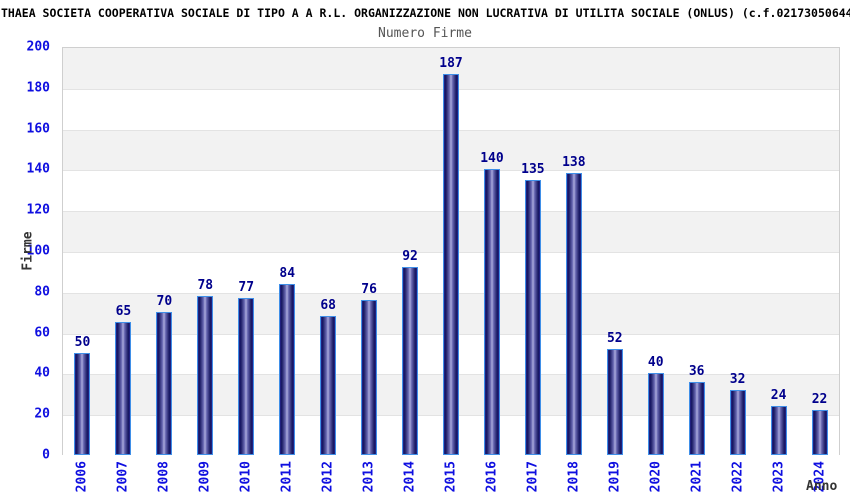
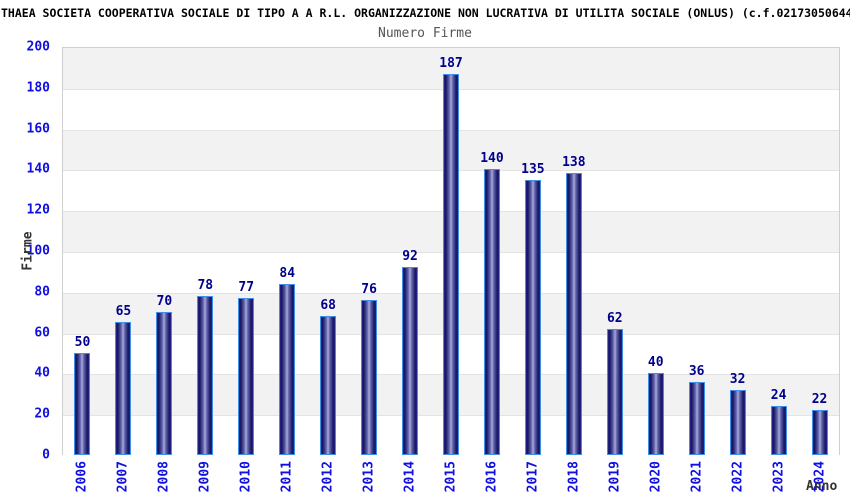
2019: 52 -> 62
